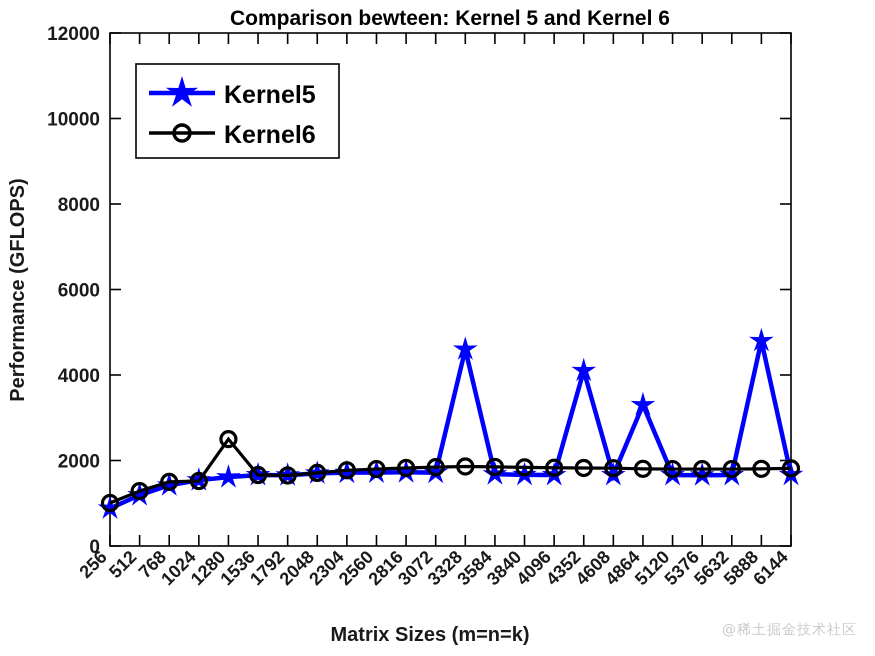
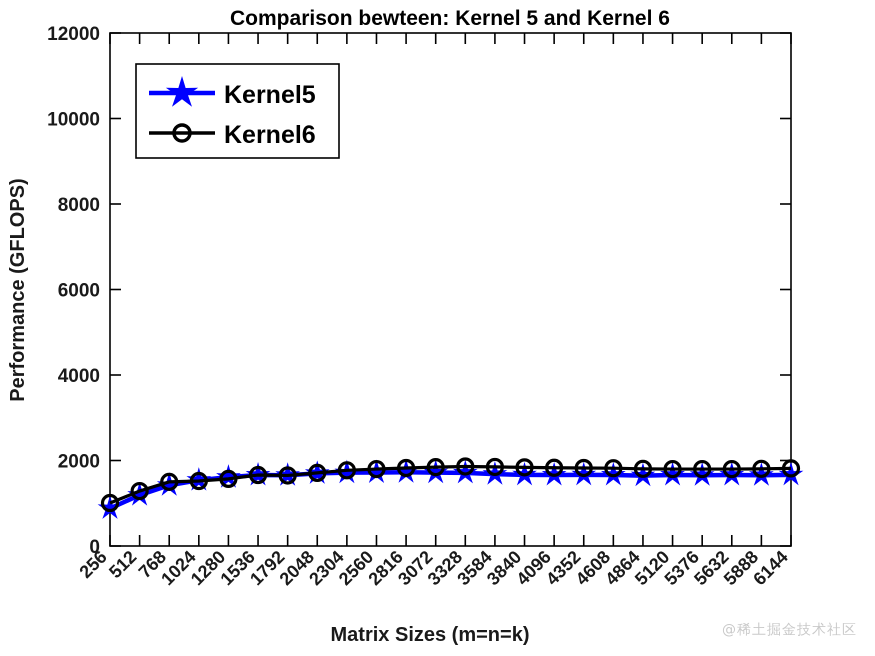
Kernel6/1280: 2500 -> 1600
Kernel5/3328: 4600 -> 1700
Kernel5/4352: 4100 -> 1700
Kernel5/4864: 3300 -> 1600
Kernel5/5888: 4800 -> 1700
